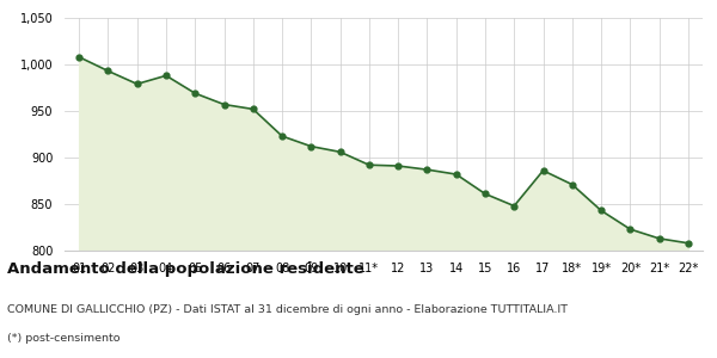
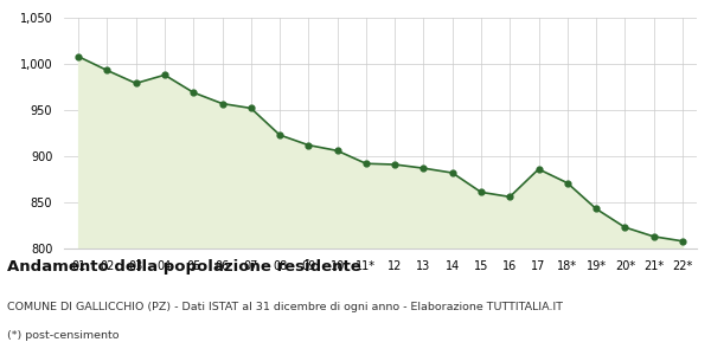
16: 848 -> 856
